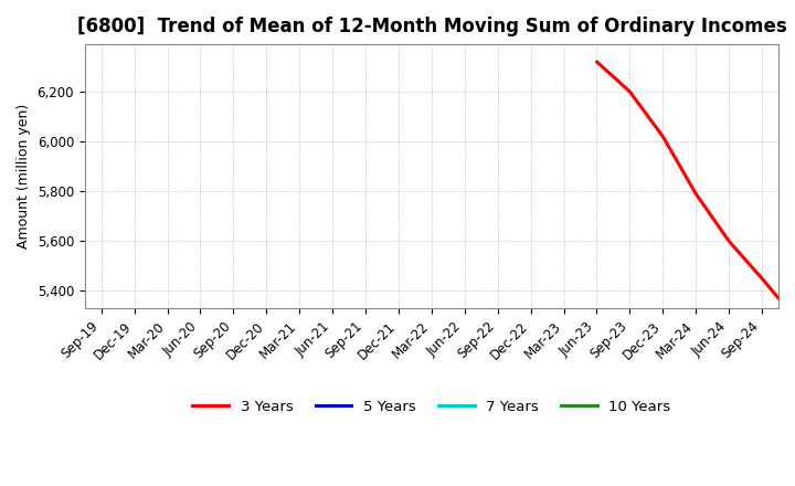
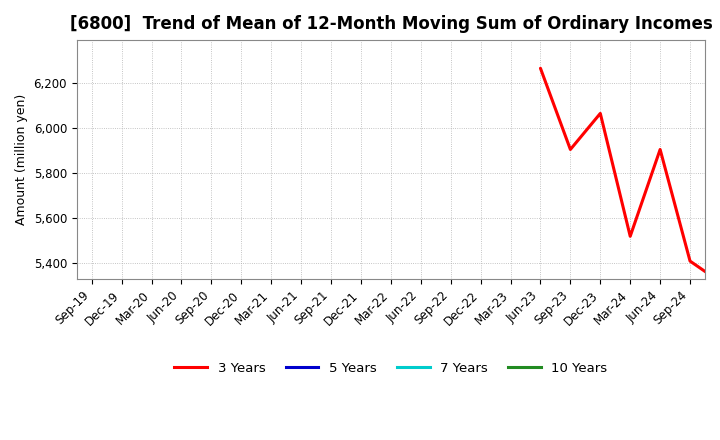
Jun-23: 6,320 -> 6,265
Sep-23: 6,200 -> 5,905
Dec-23: 6,020 -> 6,065
Mar-24: 5,790 -> 5,520
Jun-24: 5,600 -> 5,905
Sep-24: 5,450 -> 5,410
